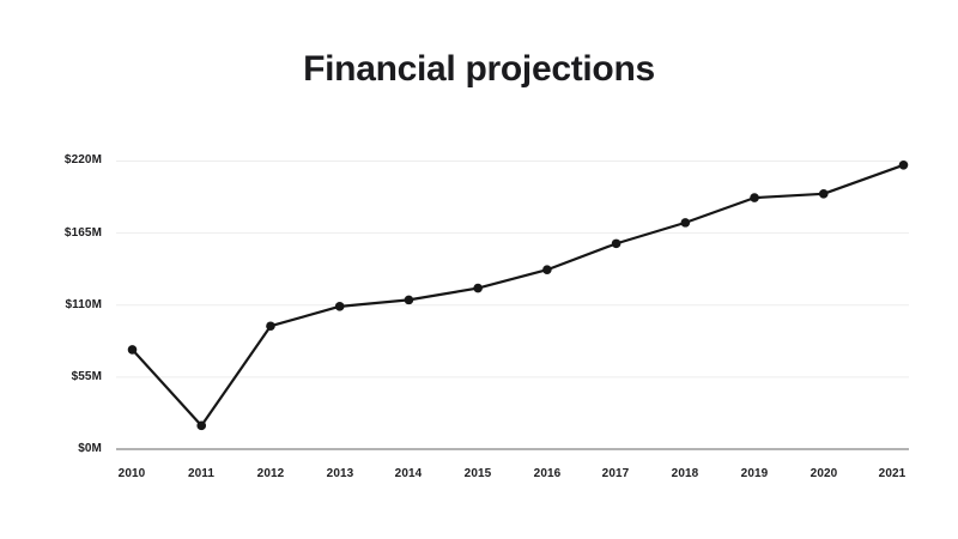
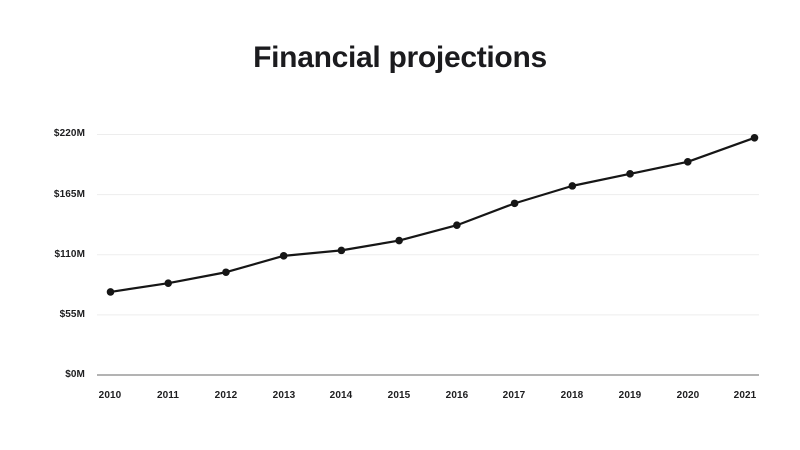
2011: $18M -> $84M
2019: $192M -> $184M
